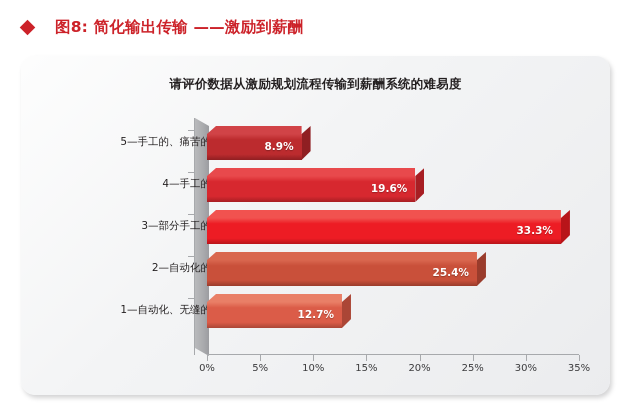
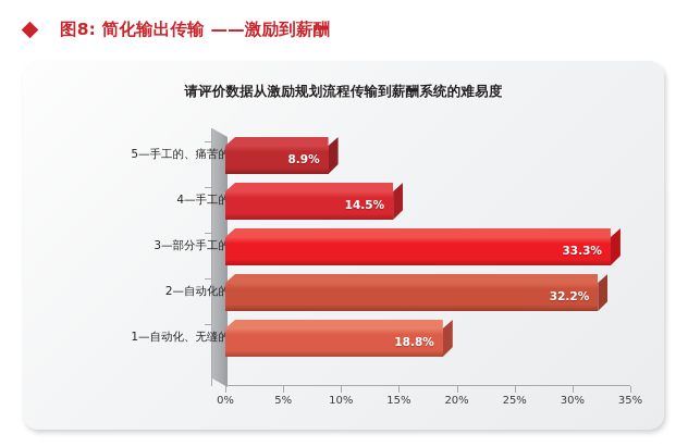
4—手工的: 19.6% -> 14.5%
2—自动化的: 25.4% -> 32.2%
1—自动化、无缝的: 12.7% -> 18.8%
